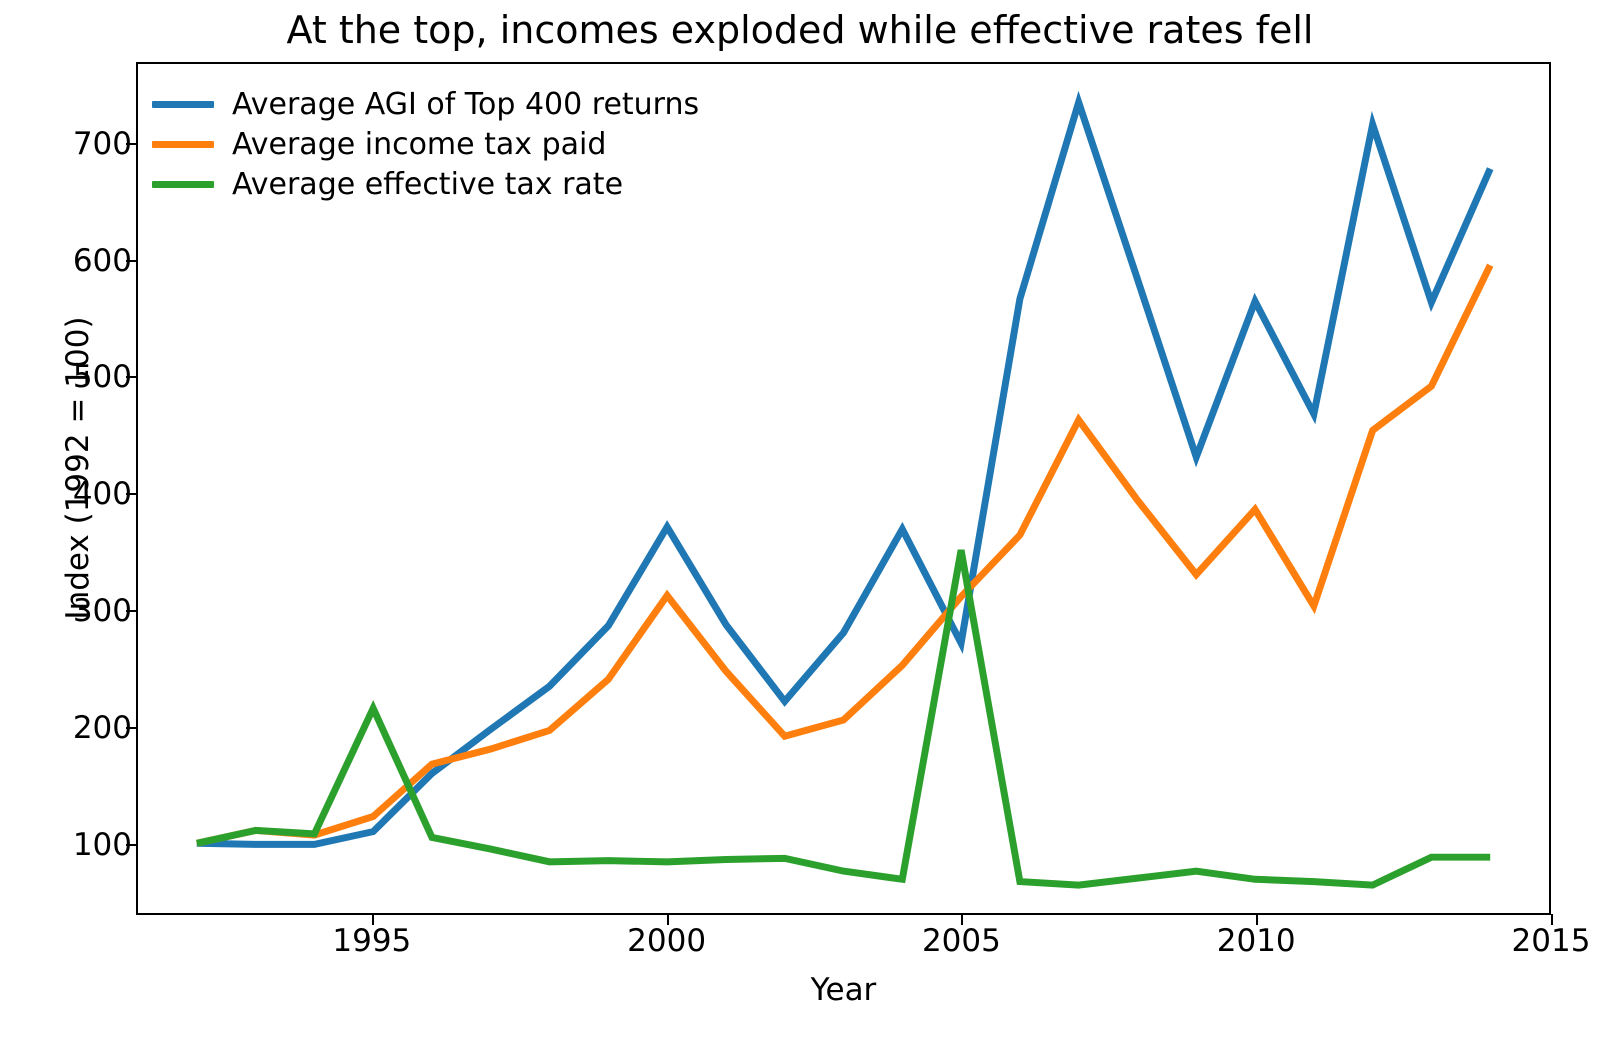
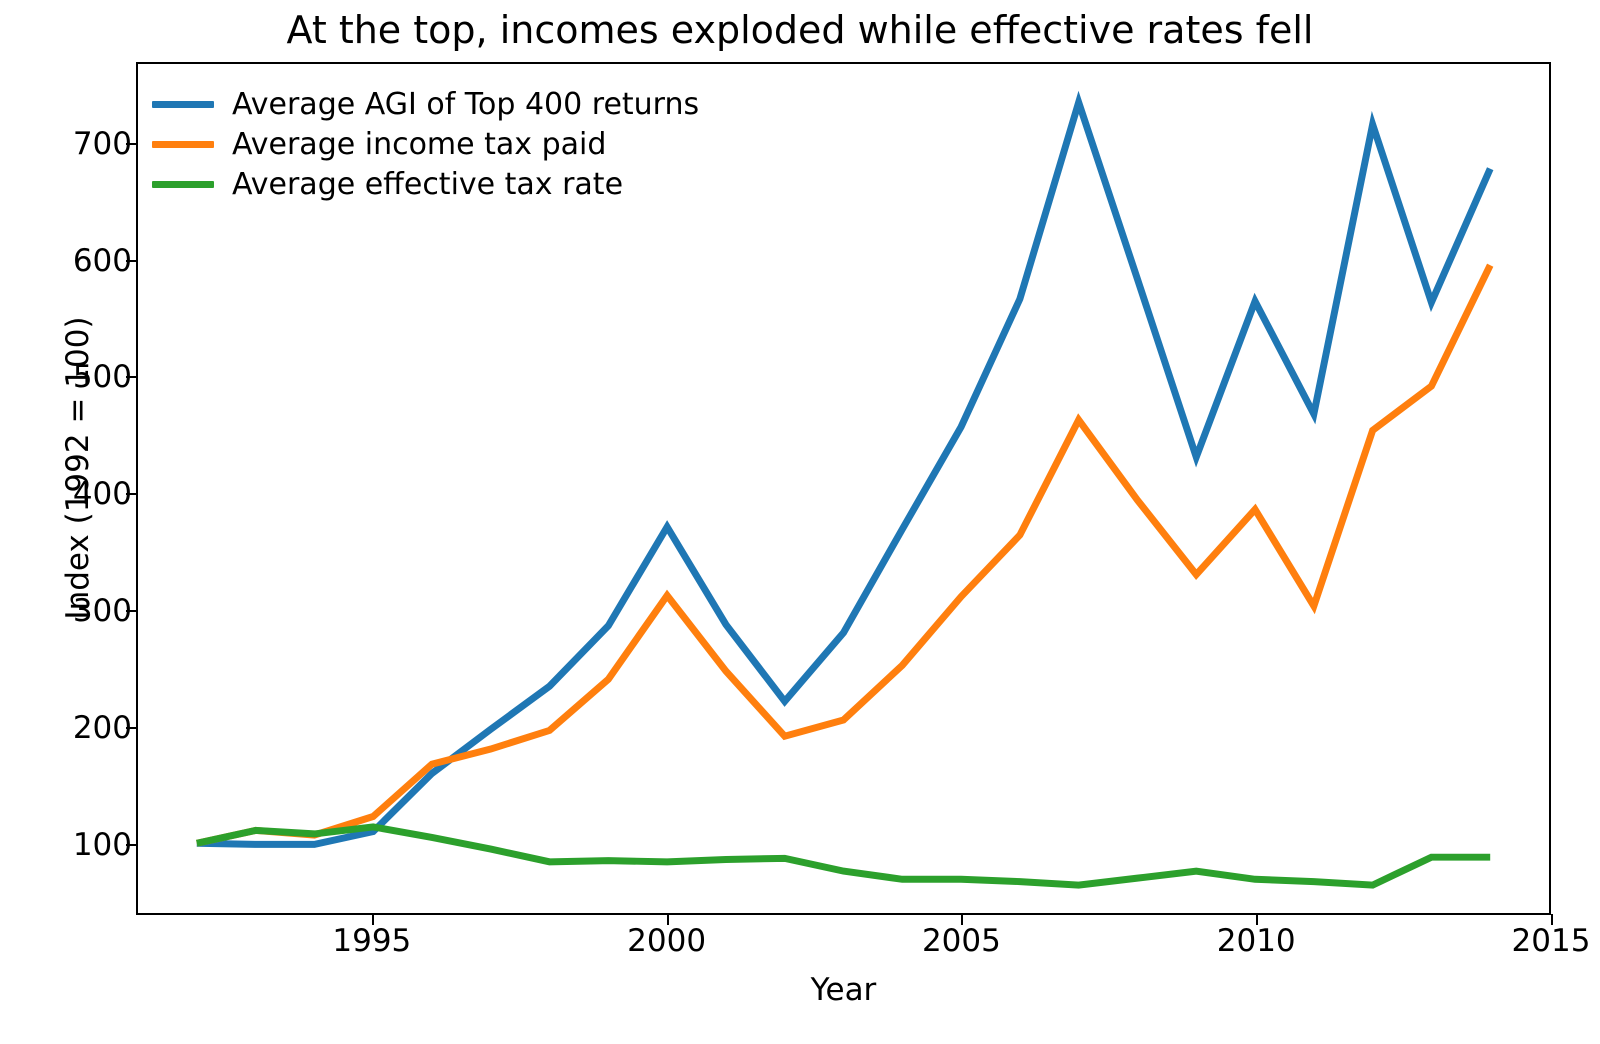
Average effective tax rate/1995: 216 -> 114
Average AGI of Top 400 returns/2005: 272 -> 458
Average effective tax rate/2005: 352 -> 69
